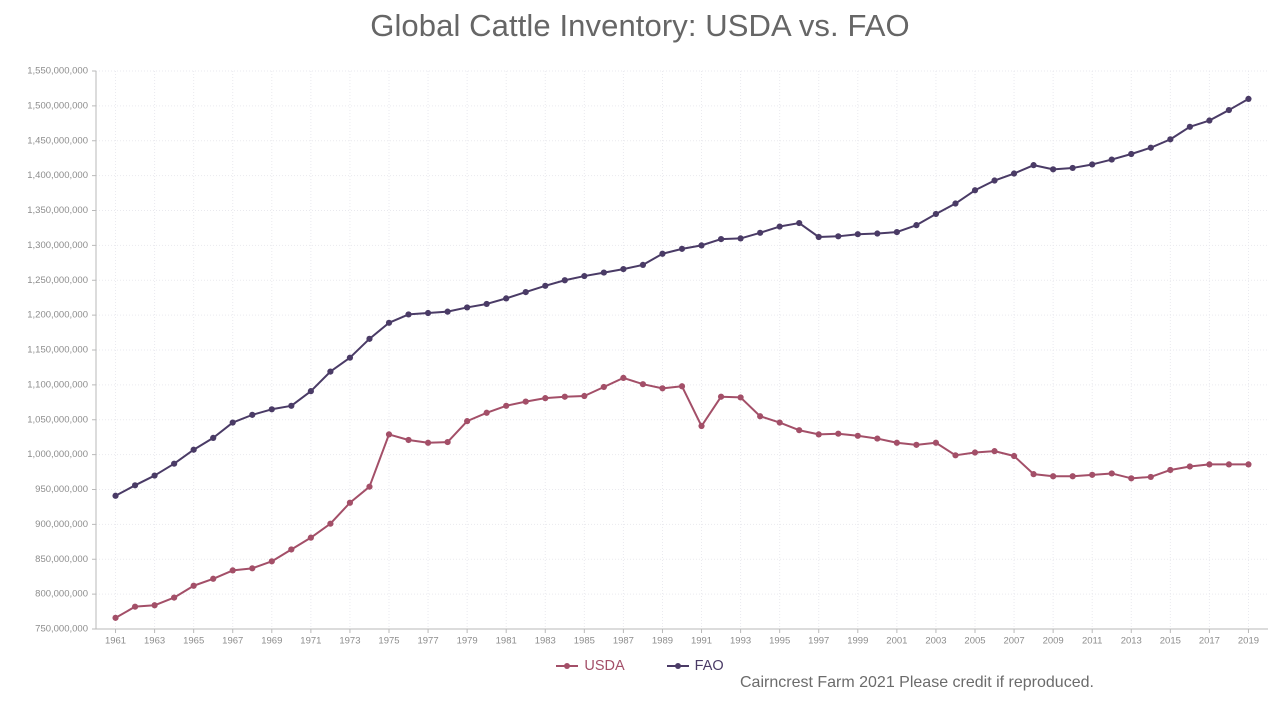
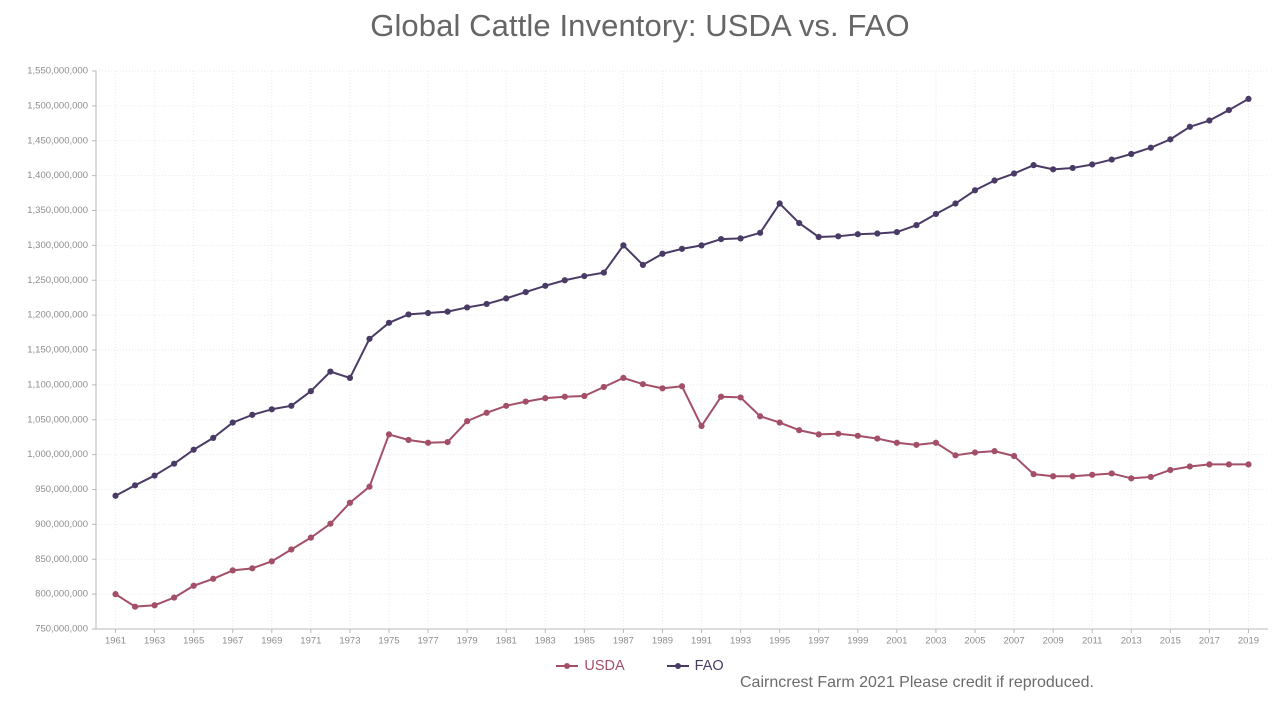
USDA/1961: 770000000 -> 800000000
FAO/1973: 1140000000 -> 1110000000
FAO/1987: 1270000000 -> 1300000000
FAO/1995: 1330000000 -> 1360000000
